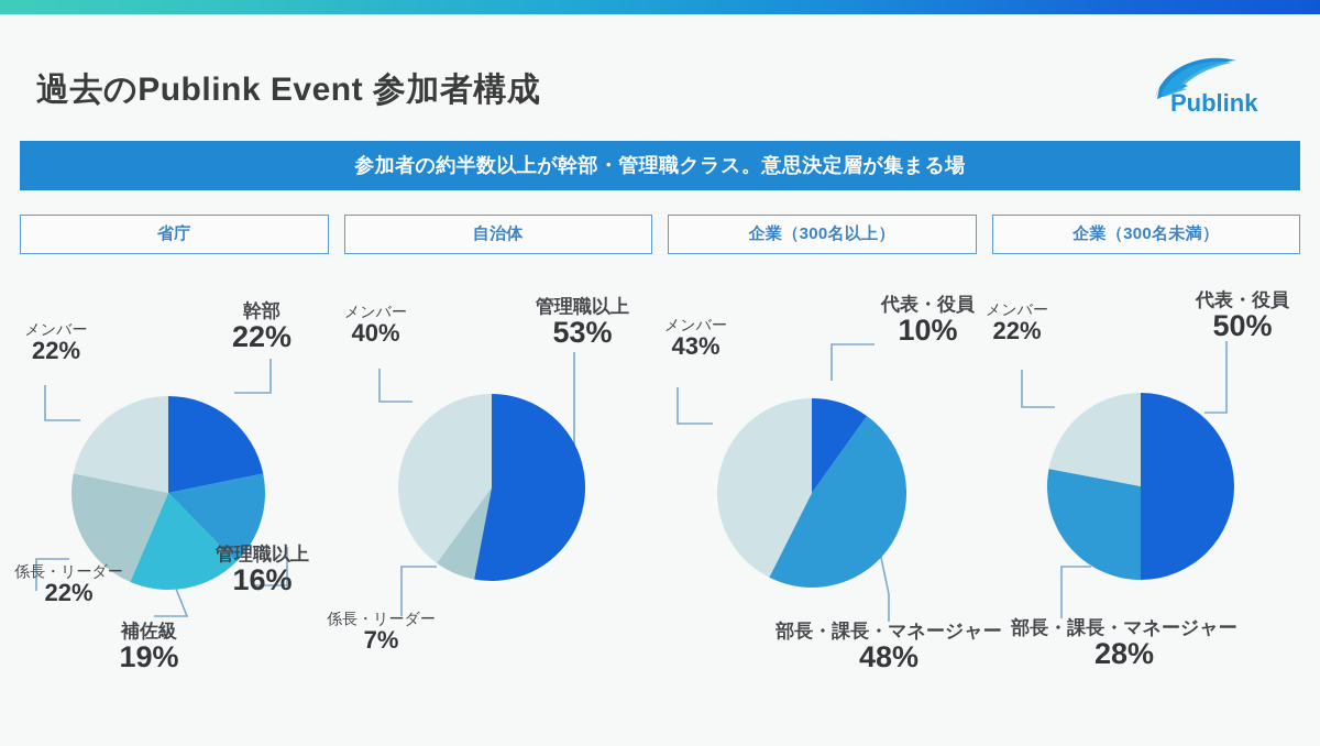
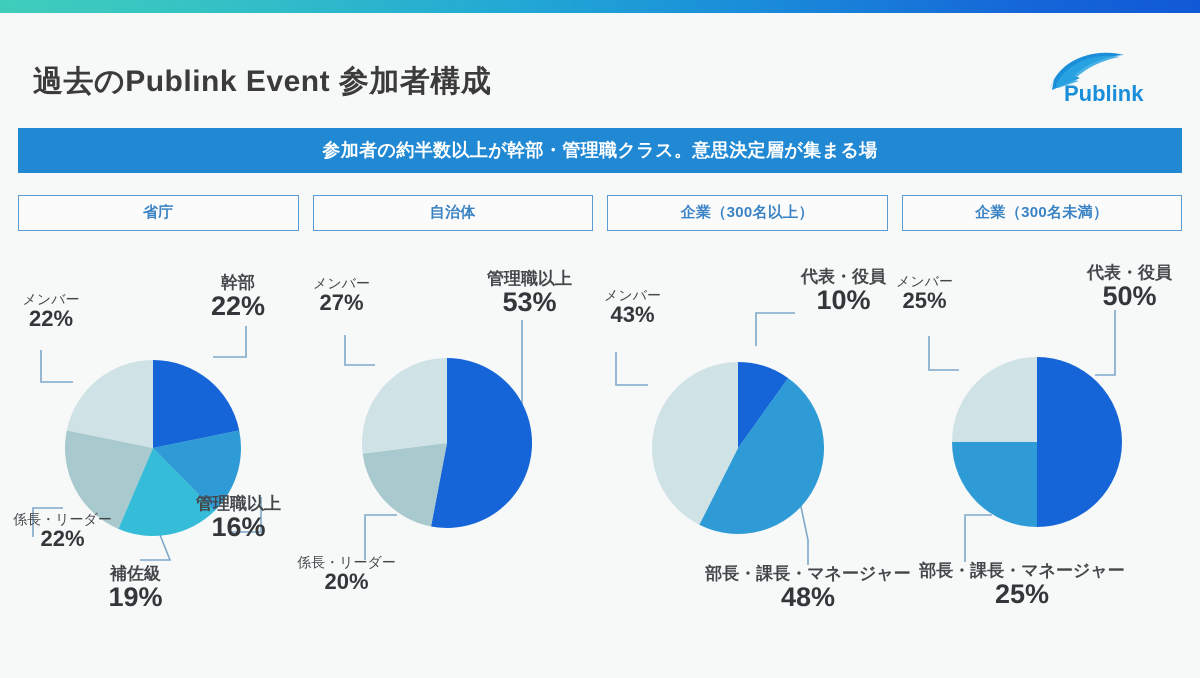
自治体/係長・リーダー: 7% -> 20%
自治体/メンバー: 40% -> 27%
企業（300名未満）/部長・課長・マネージャー: 28% -> 25%
企業（300名未満）/メンバー: 22% -> 25%
